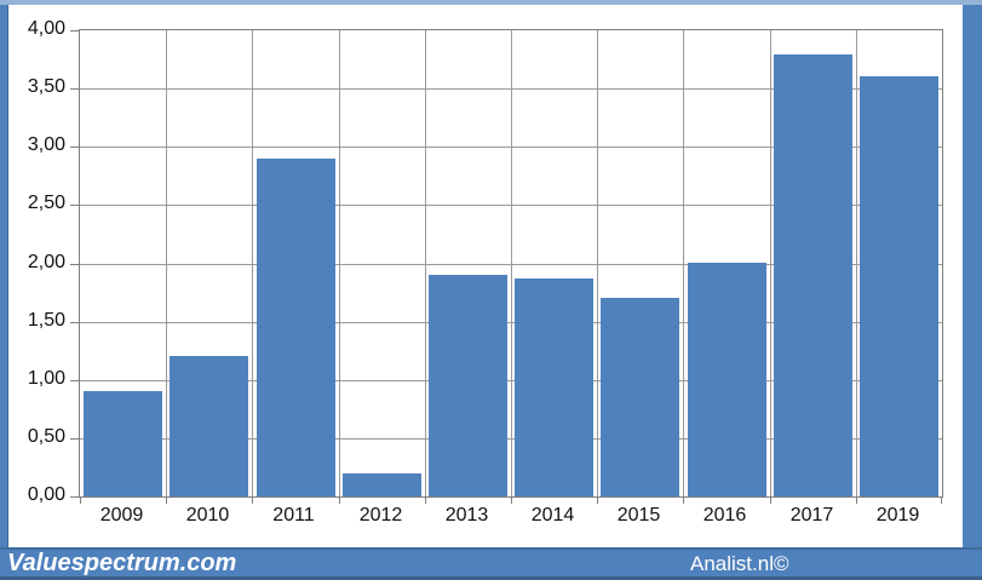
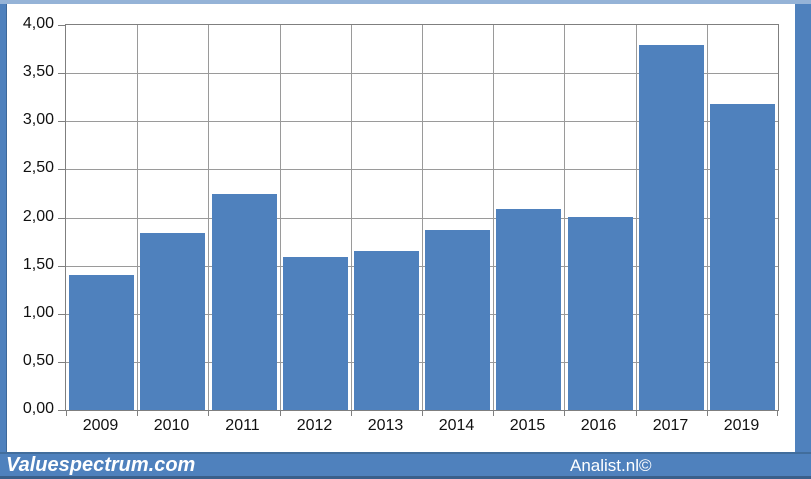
2009: 0,9 -> 1,4
2010: 1,2 -> 1,8
2011: 2,9 -> 2,2
2012: 0,2 -> 1,6
2013: 1,9 -> 1,6
2015: 1,7 -> 2,1
2019: 3,6 -> 3,2
